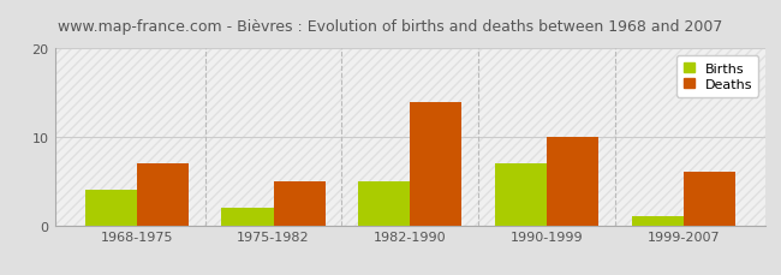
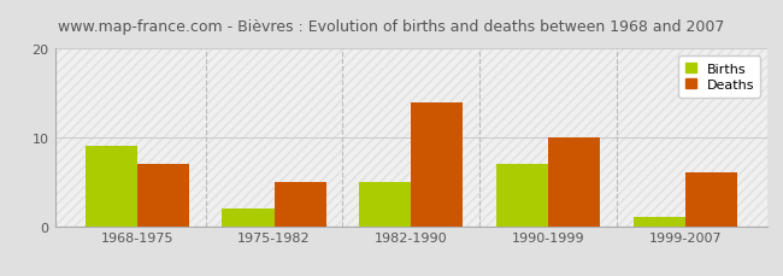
Births/1968-1975: 4 -> 9
